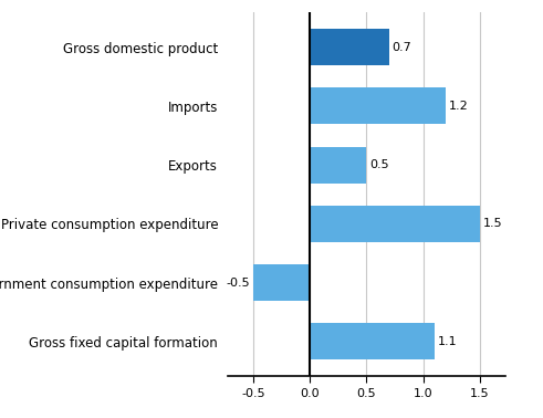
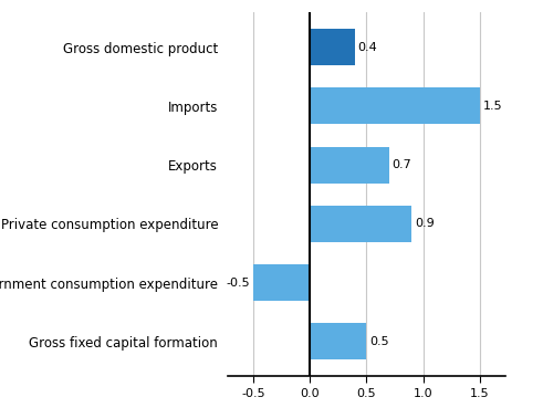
Gross domestic product: 0.7 -> 0.4
Imports: 1.2 -> 1.5
Exports: 0.5 -> 0.7
Private consumption expenditure: 1.5 -> 0.9
Gross fixed capital formation: 1.1 -> 0.5
